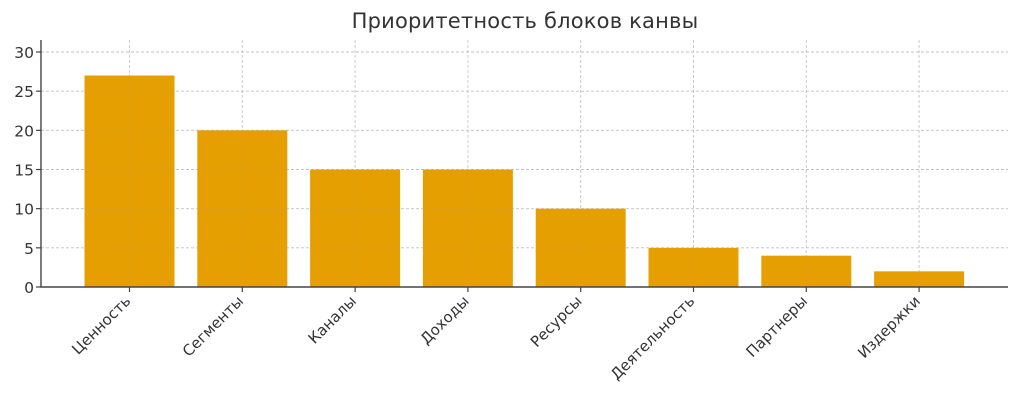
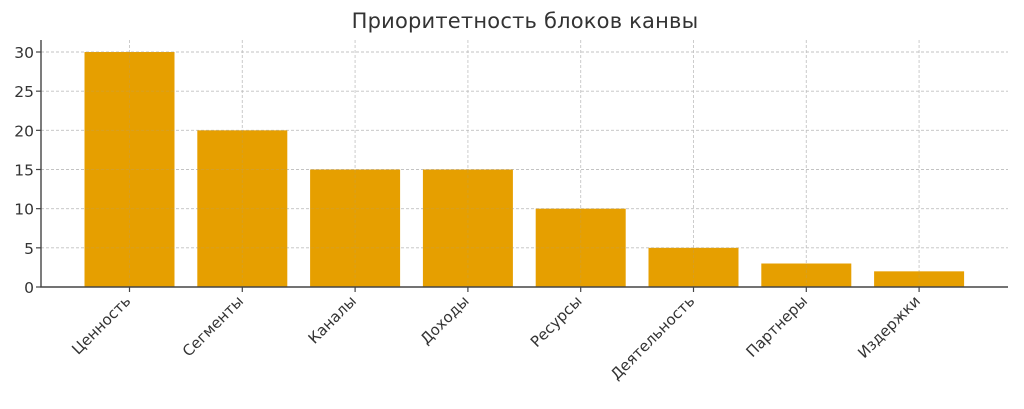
Ценность: 27 -> 30
Партнеры: 4 -> 3
